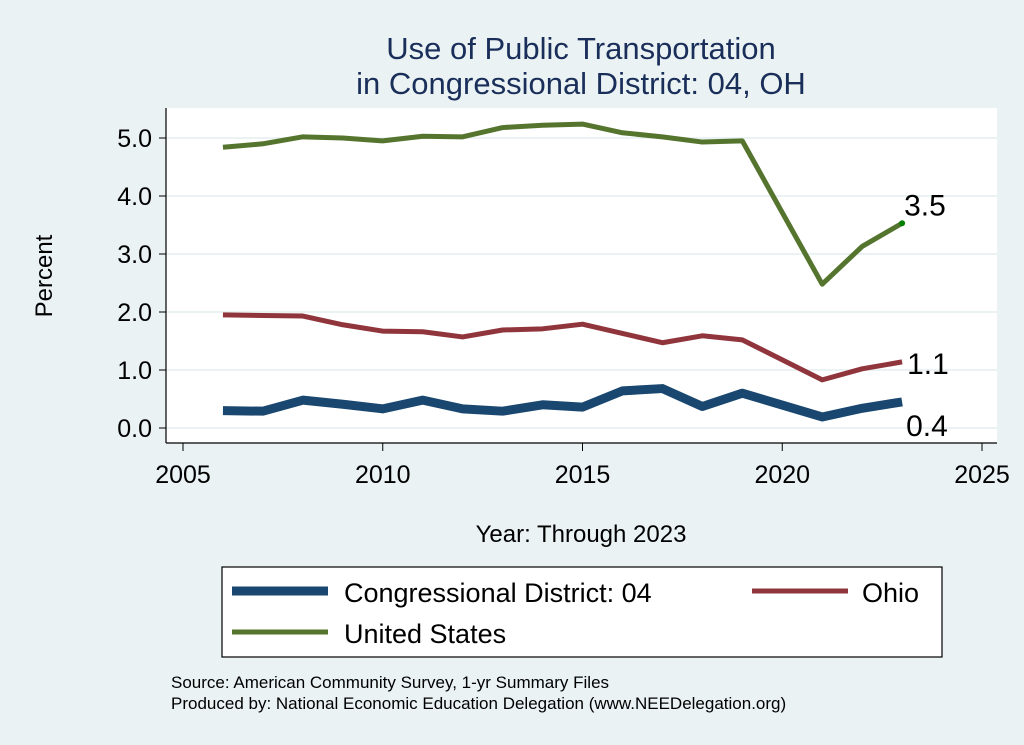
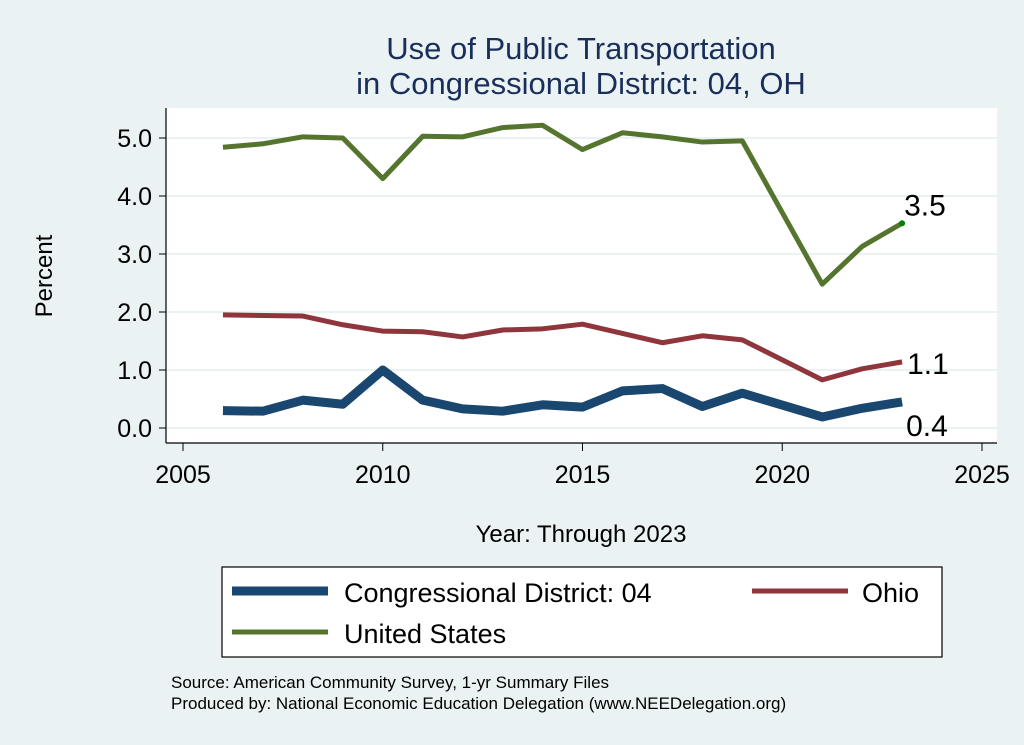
Congressional District: 04/2010: 0.3 -> 1.0
United States/2010: 5.0 -> 4.3
United States/2015: 5.2 -> 4.8
